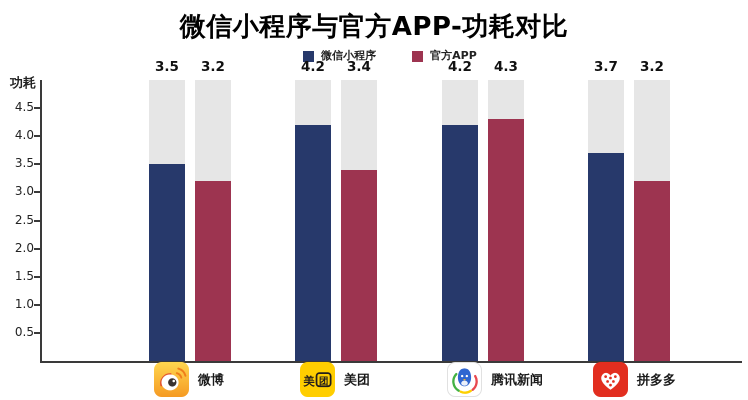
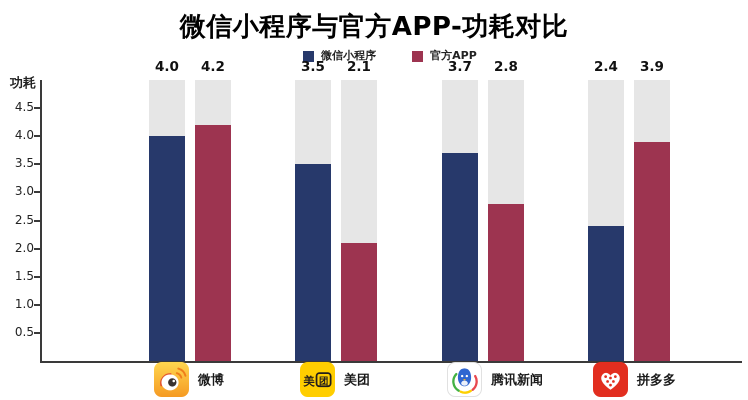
微信小程序/微博: 3.5 -> 4.0
官方APP/微博: 3.2 -> 4.2
微信小程序/美团: 4.2 -> 3.5
官方APP/美团: 3.4 -> 2.1
微信小程序/腾讯新闻: 4.2 -> 3.7
官方APP/腾讯新闻: 4.3 -> 2.8
微信小程序/拼多多: 3.7 -> 2.4
官方APP/拼多多: 3.2 -> 3.9
